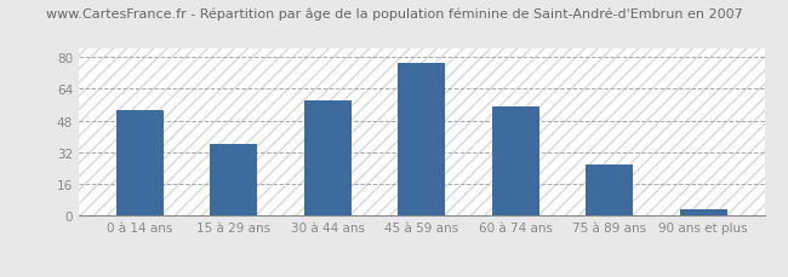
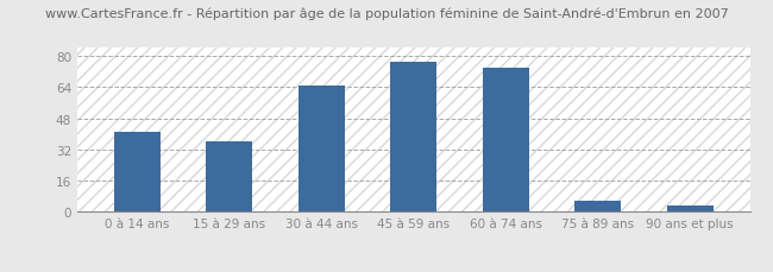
0 à 14 ans: 53 -> 41
30 à 44 ans: 58 -> 65
60 à 74 ans: 55 -> 74
75 à 89 ans: 26 -> 6
